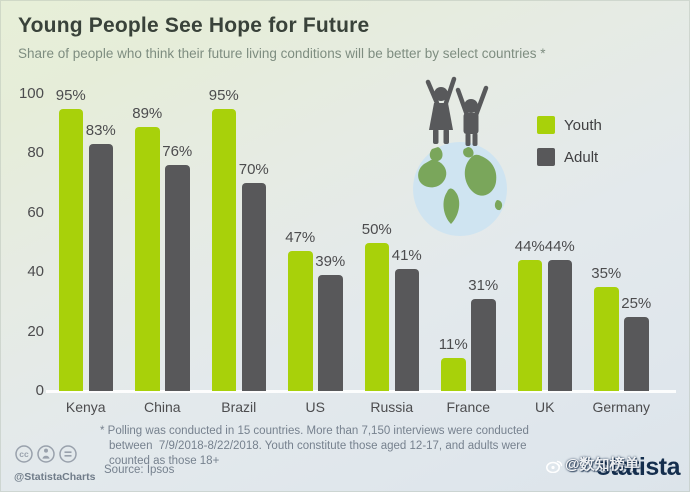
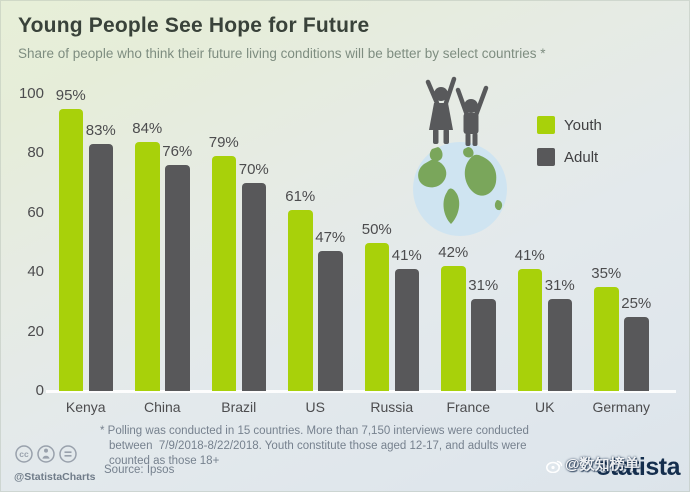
Youth/China: 89% -> 84%
Youth/Brazil: 95% -> 79%
Youth/US: 47% -> 61%
Adult/US: 39% -> 47%
Youth/France: 11% -> 42%
Youth/UK: 44% -> 41%
Adult/UK: 44% -> 31%
